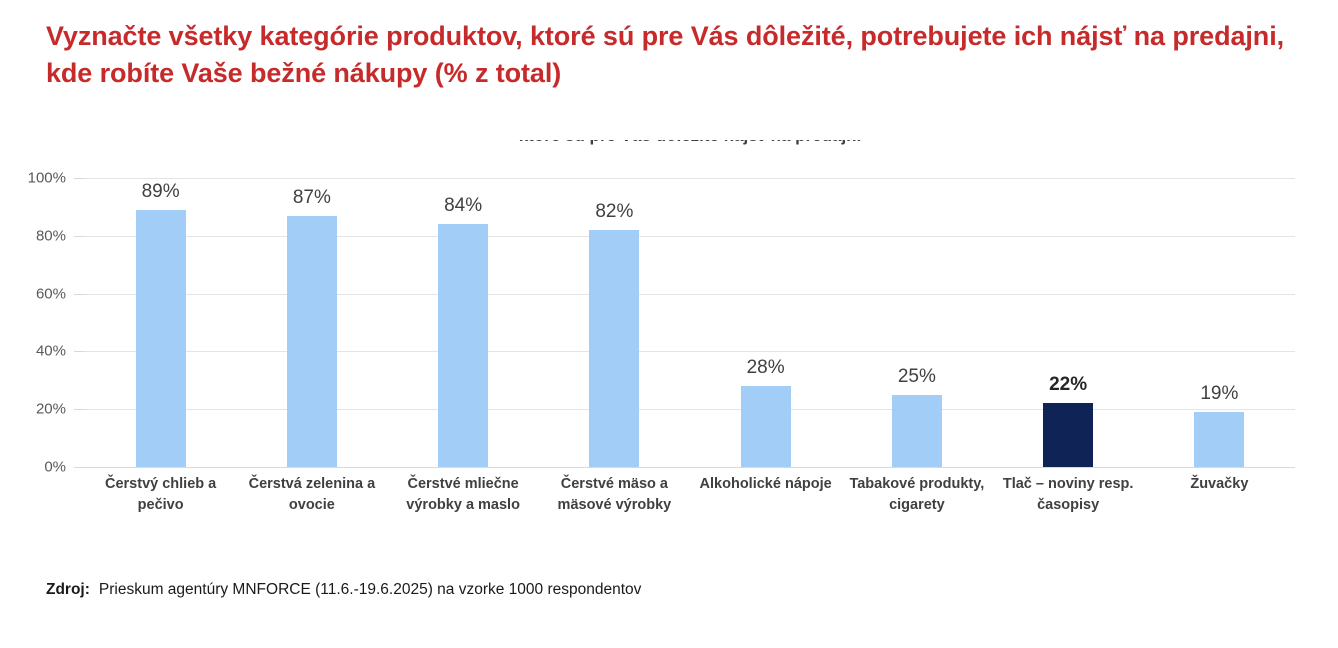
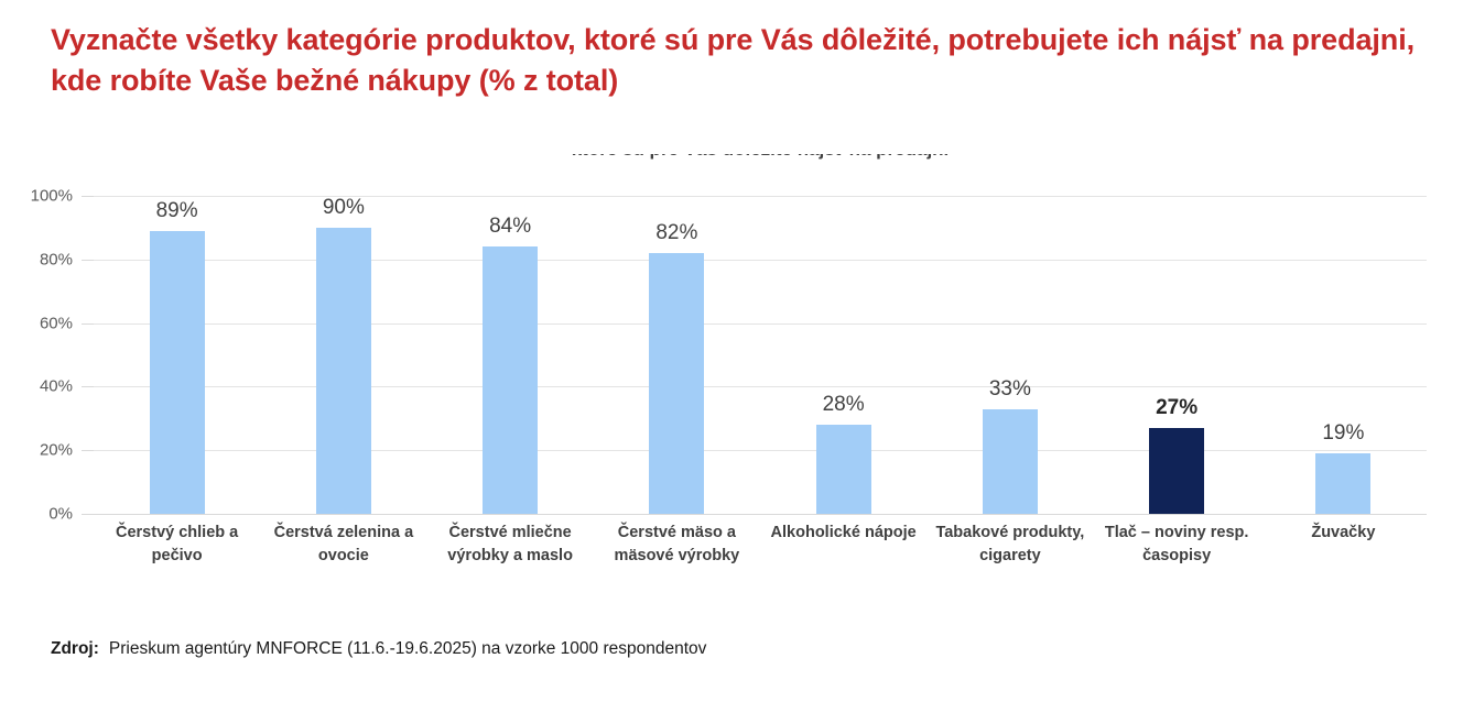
Čerstvá zelenina a ovocie: 87% -> 90%
Tabakové produkty, cigarety: 25% -> 33%
Tlač – noviny resp. časopisy: 22% -> 27%
